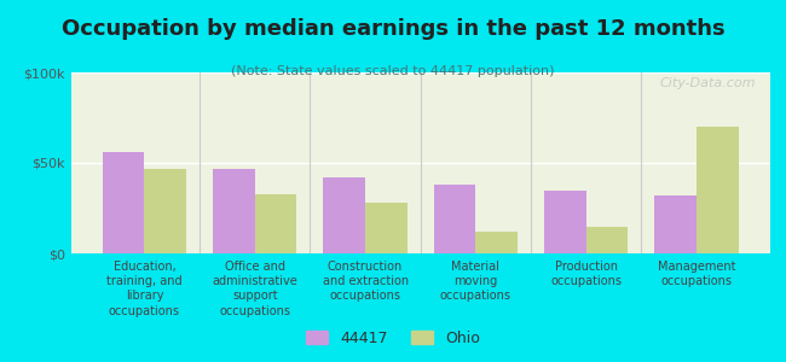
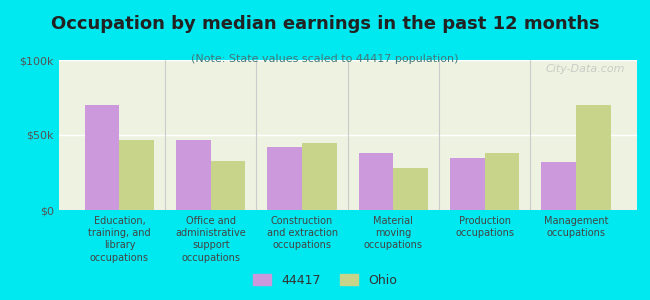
44417/Education, training, and library occupations: $56k -> $70k
Ohio/Construction and extraction occupations: $28k -> $45k
Ohio/Material moving occupations: $12k -> $28k
Ohio/Production occupations: $15k -> $38k
